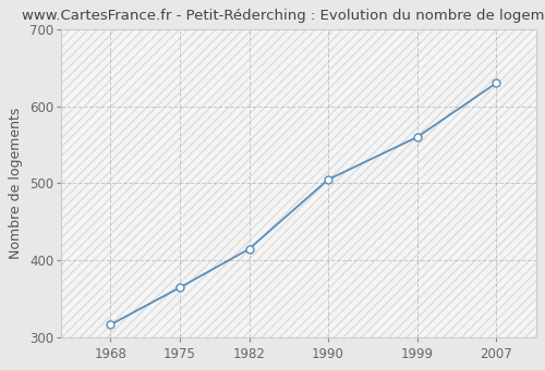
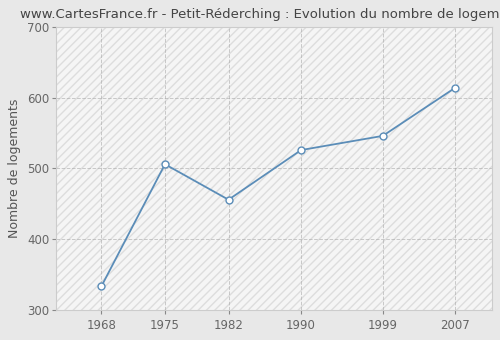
1968: 317 -> 334
1975: 365 -> 506
1982: 415 -> 456
1990: 505 -> 526
1999: 560 -> 546
2007: 630 -> 614
